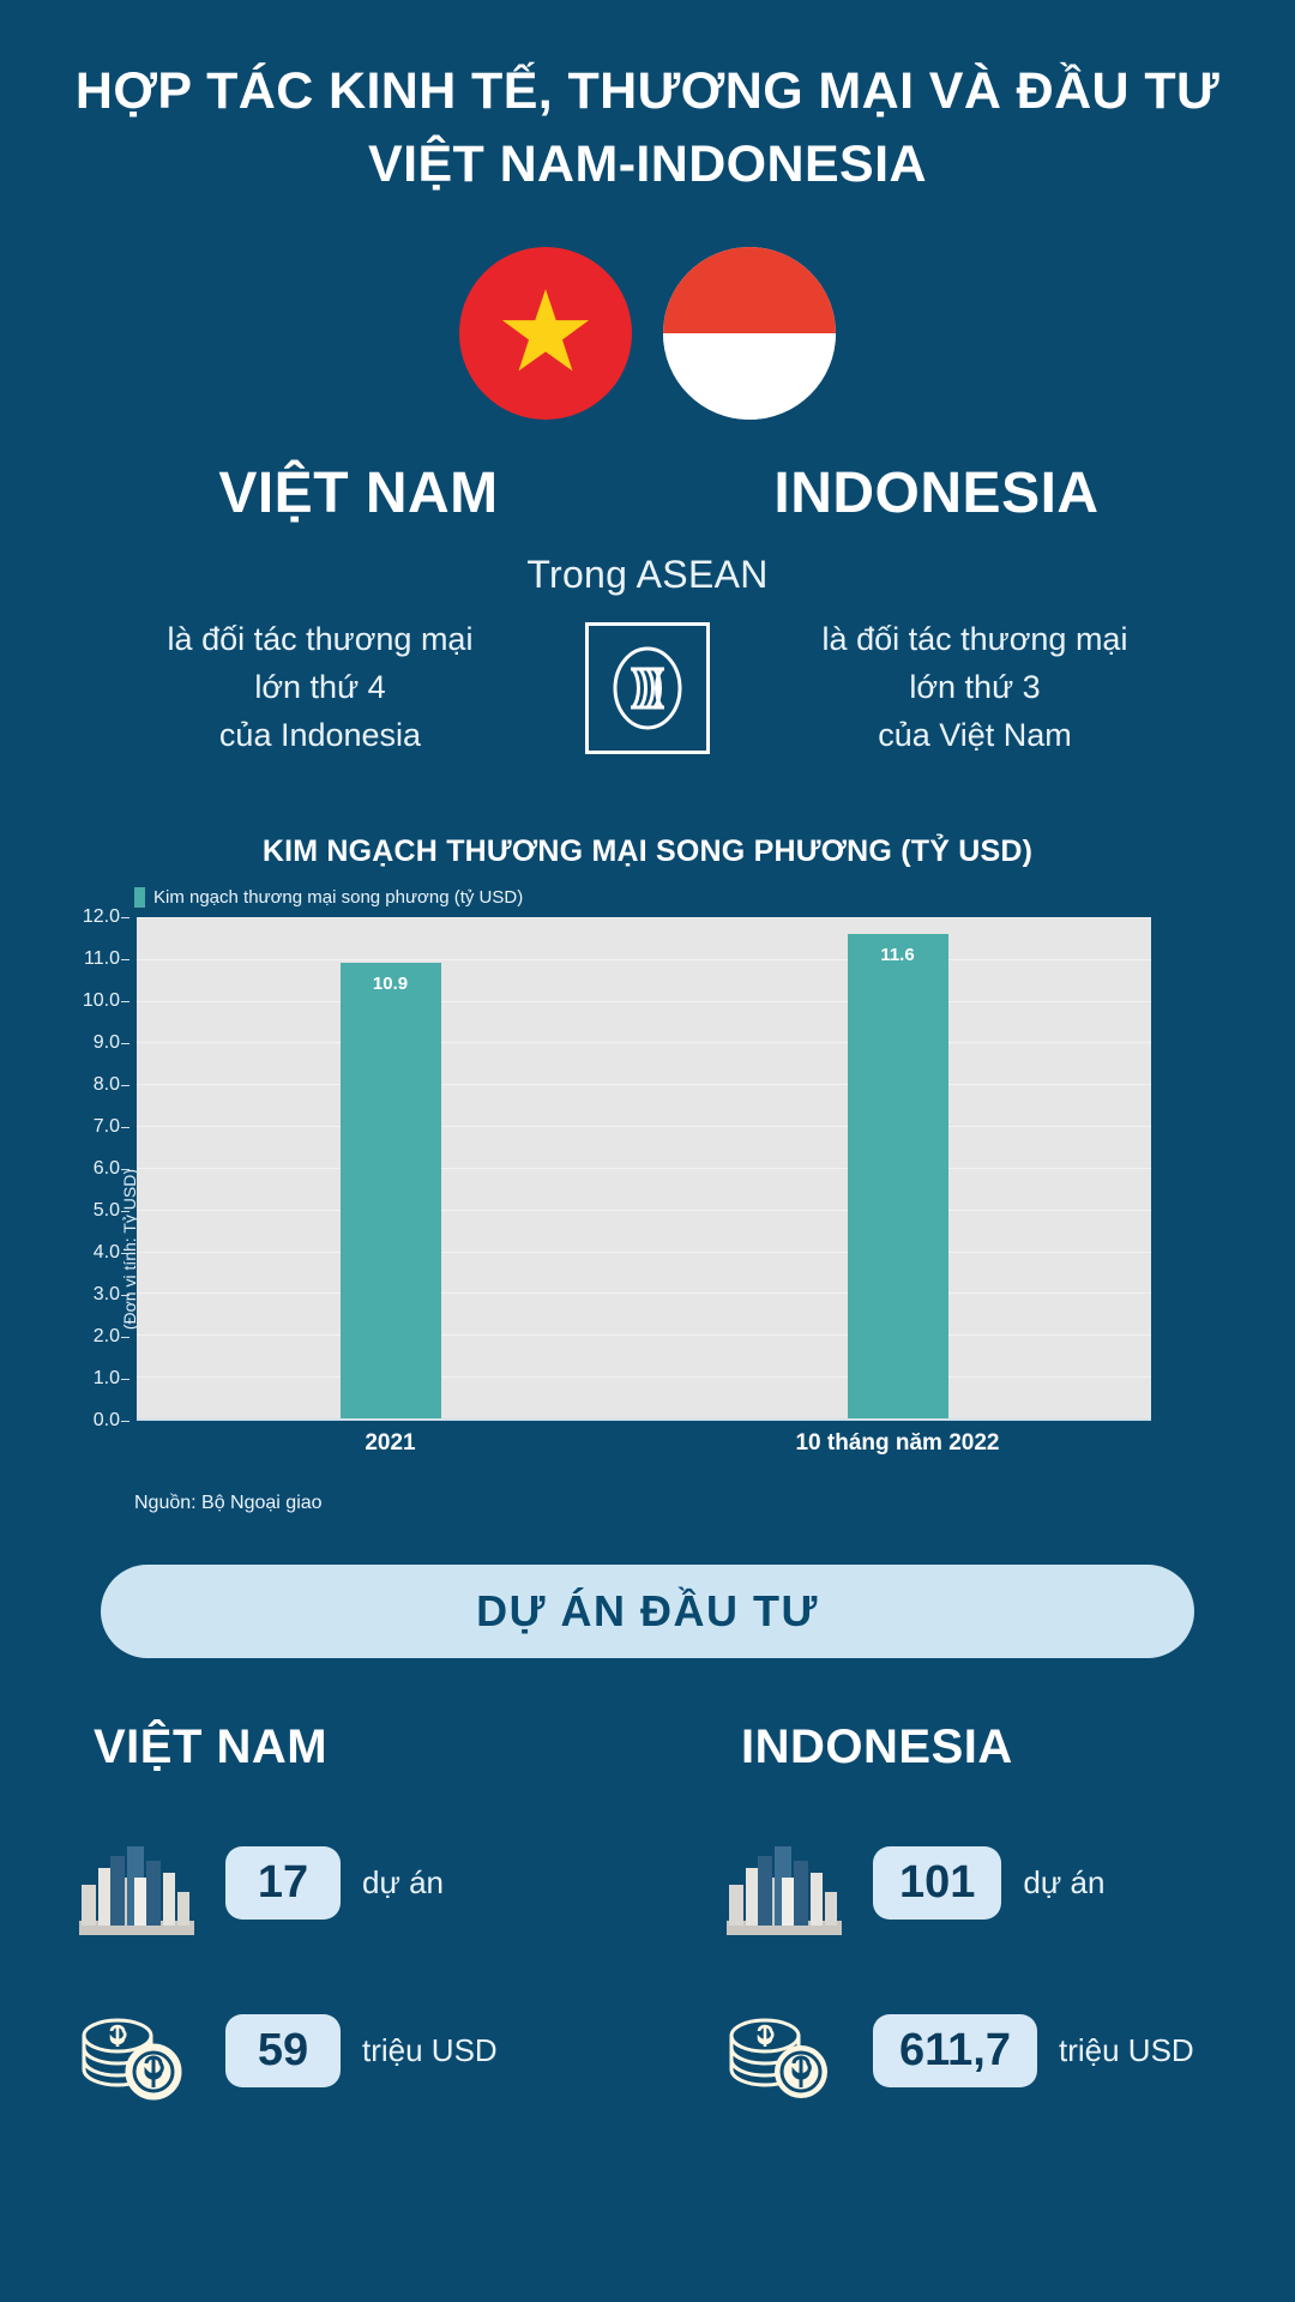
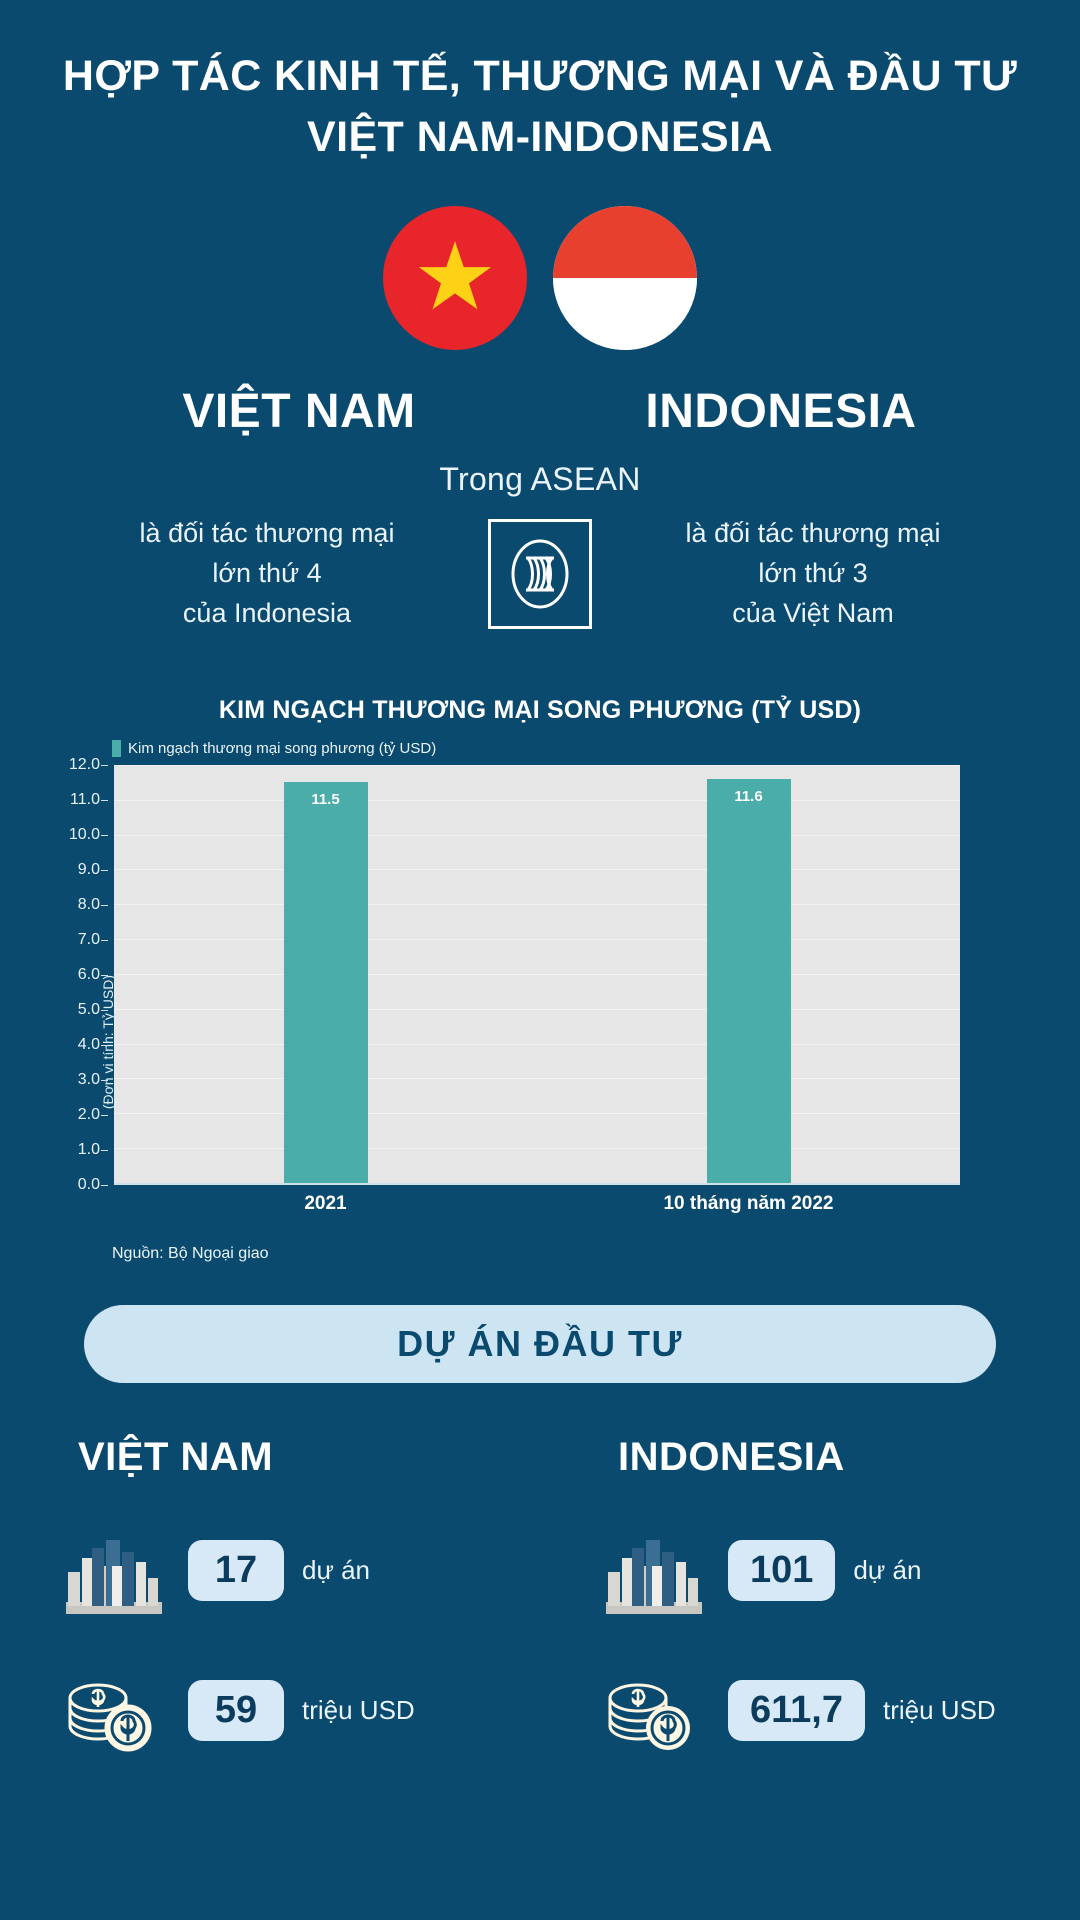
2021: 10.9 -> 11.5
